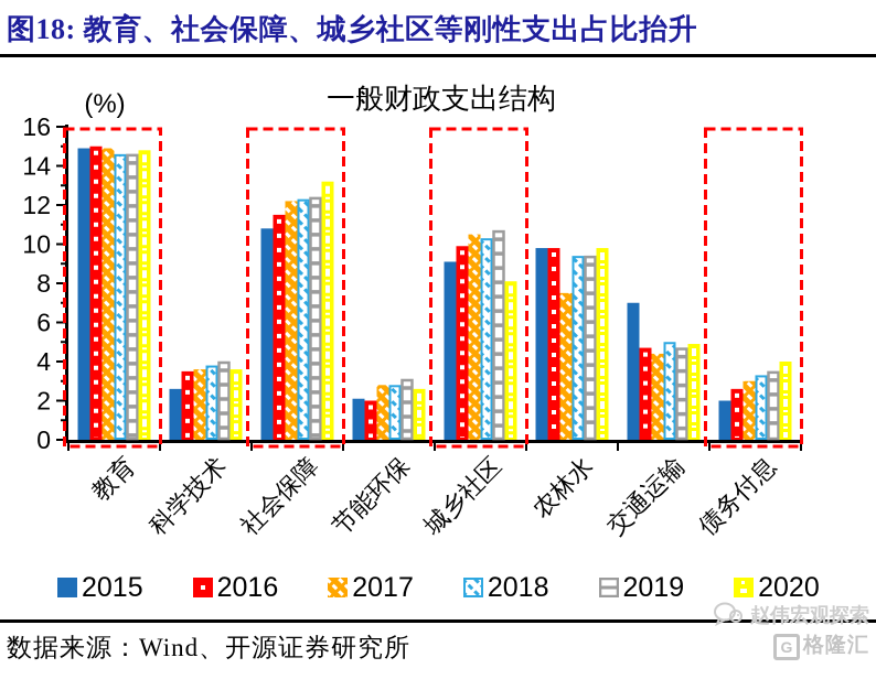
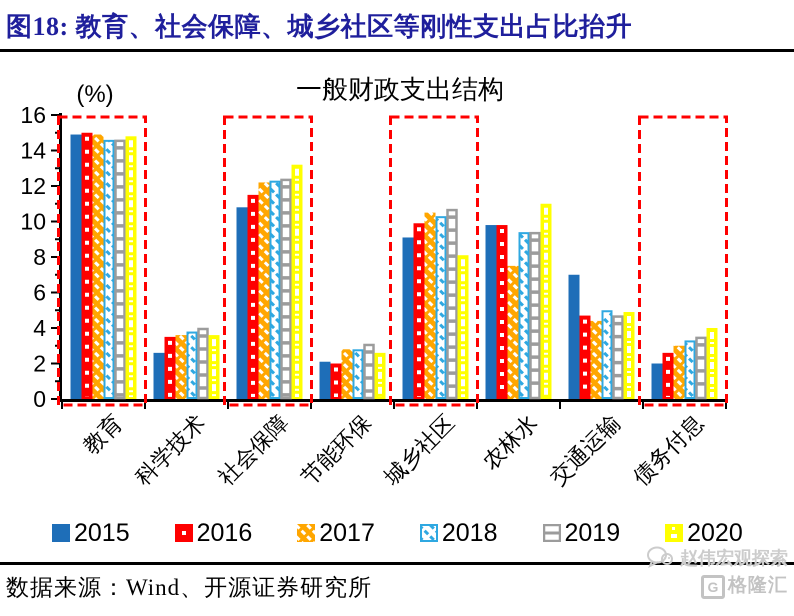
2020/农林水: 9.8 -> 11.0
